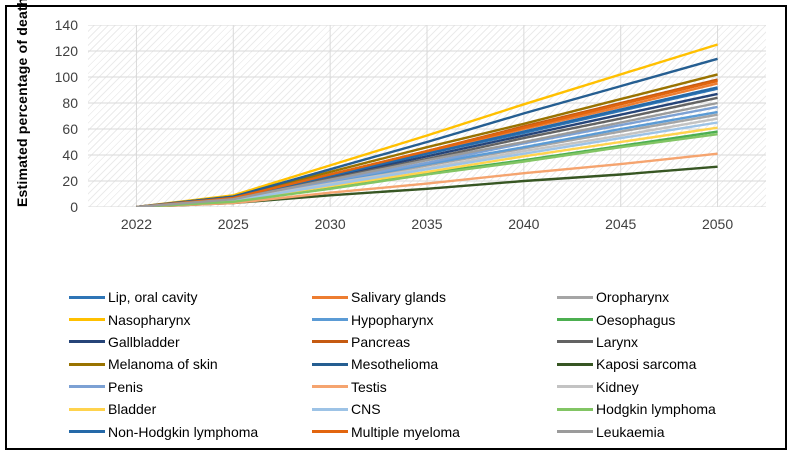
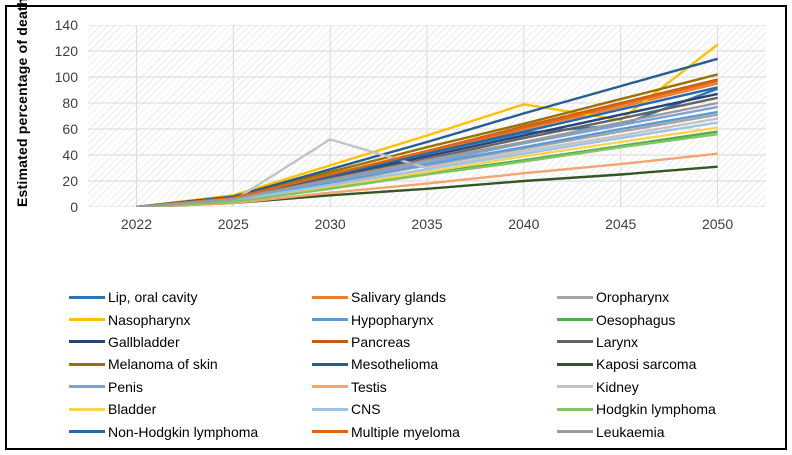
Kidney/2030: 18 -> 52
Lip, oral cavity/2045: 74 -> 63
Nasopharynx/2045: 102 -> 67
